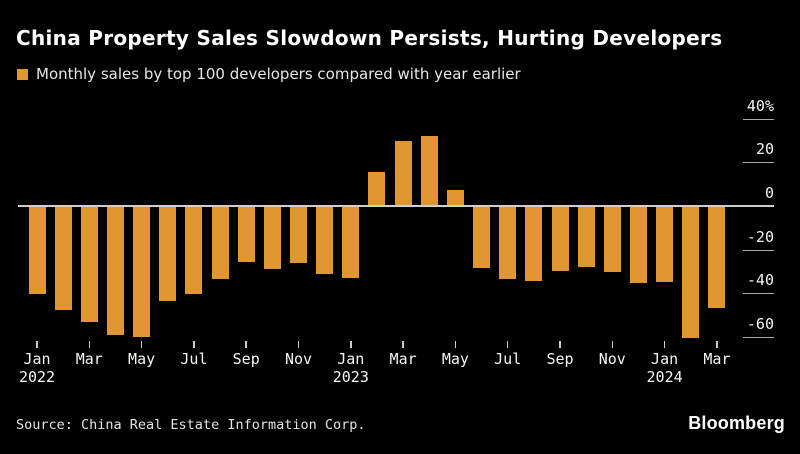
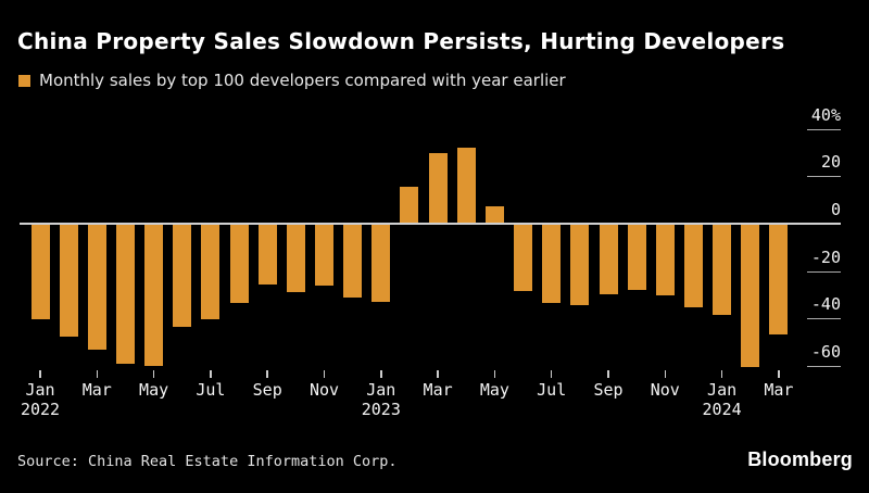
Jan 2024: -34% -> -38%
